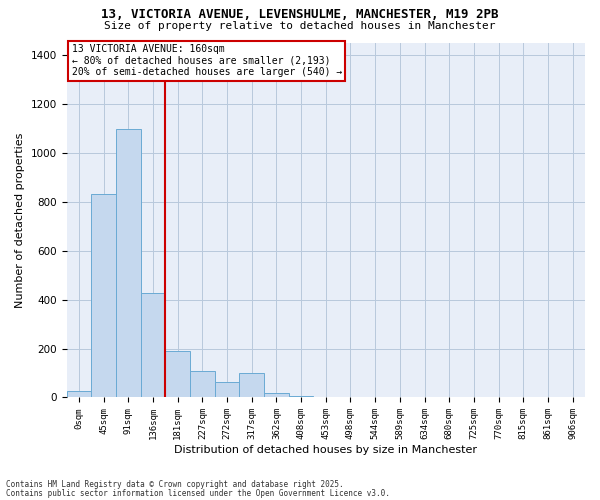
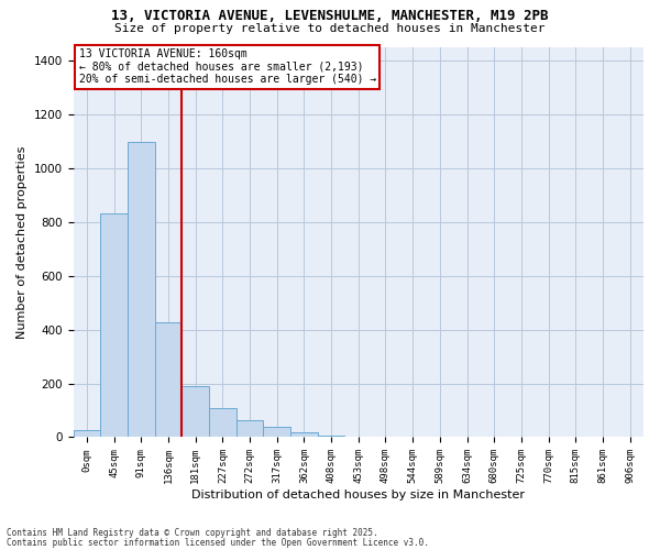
317sqm: 100 -> 40
